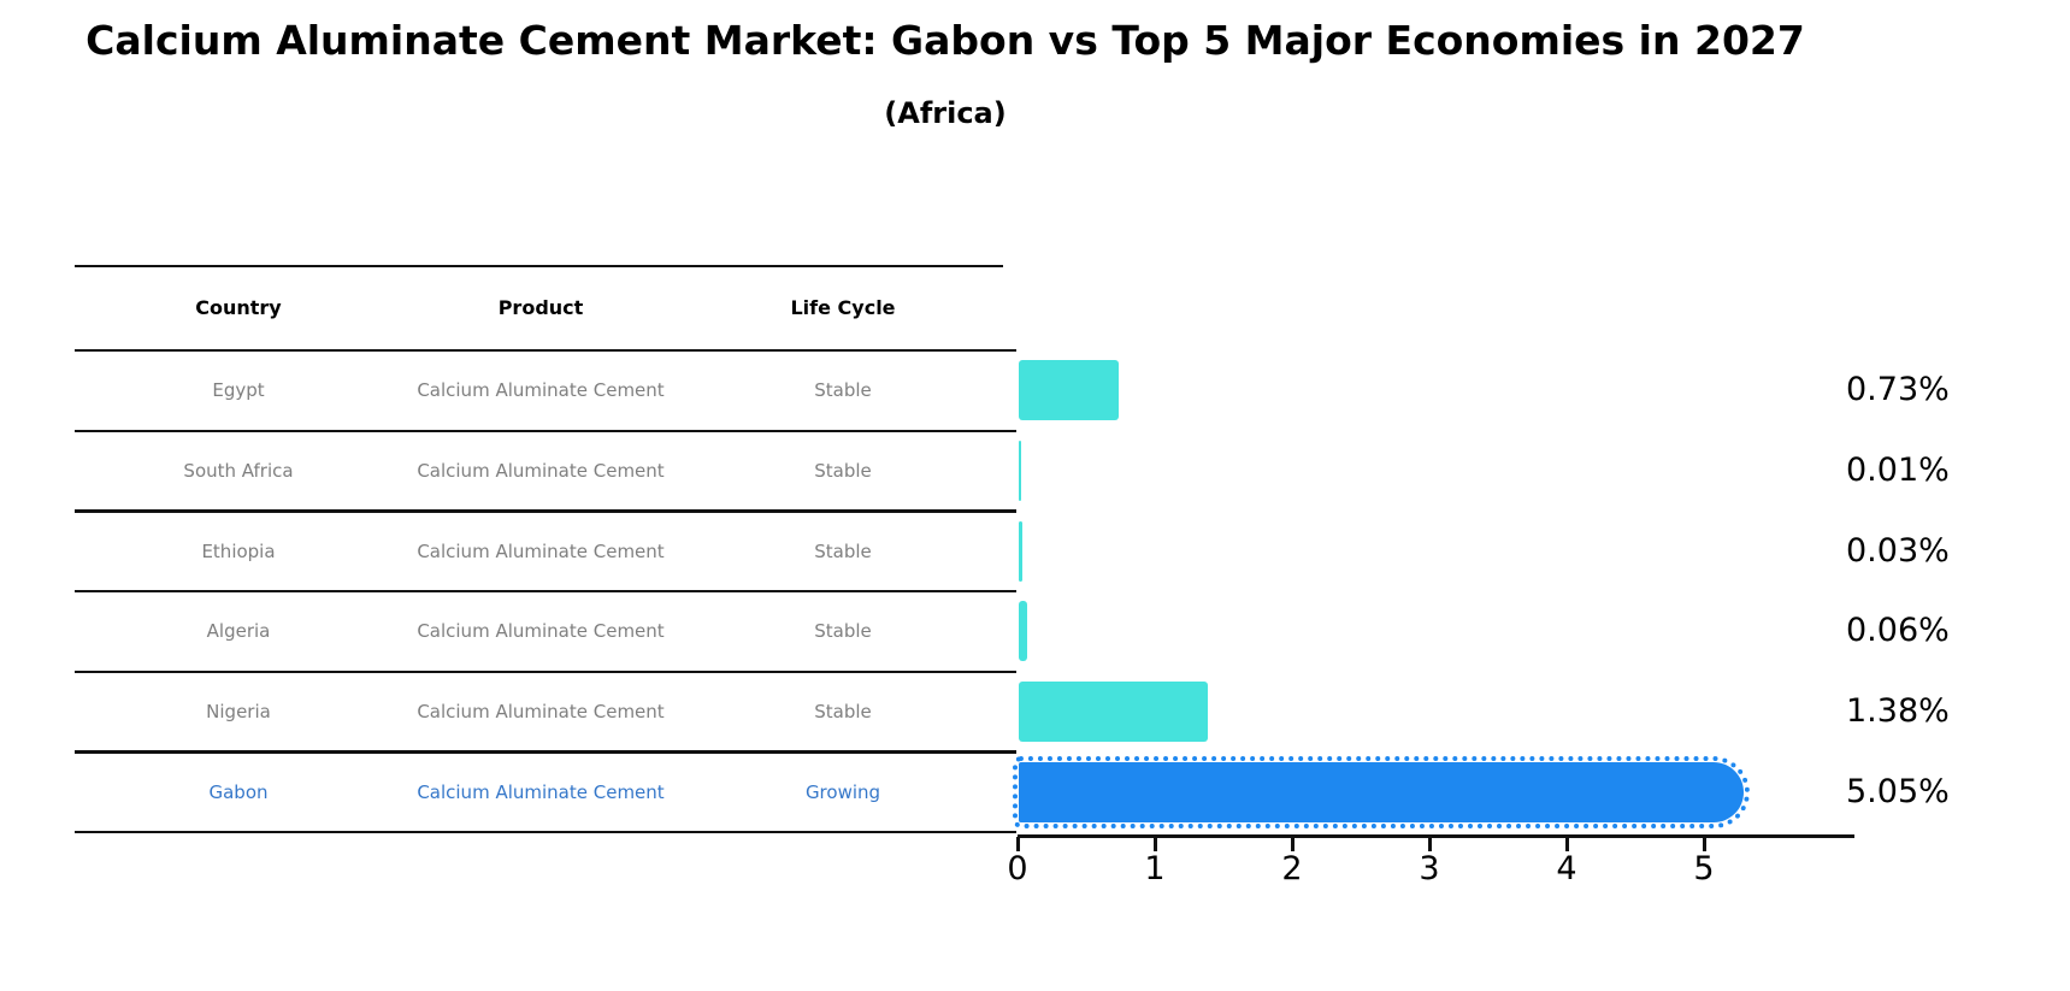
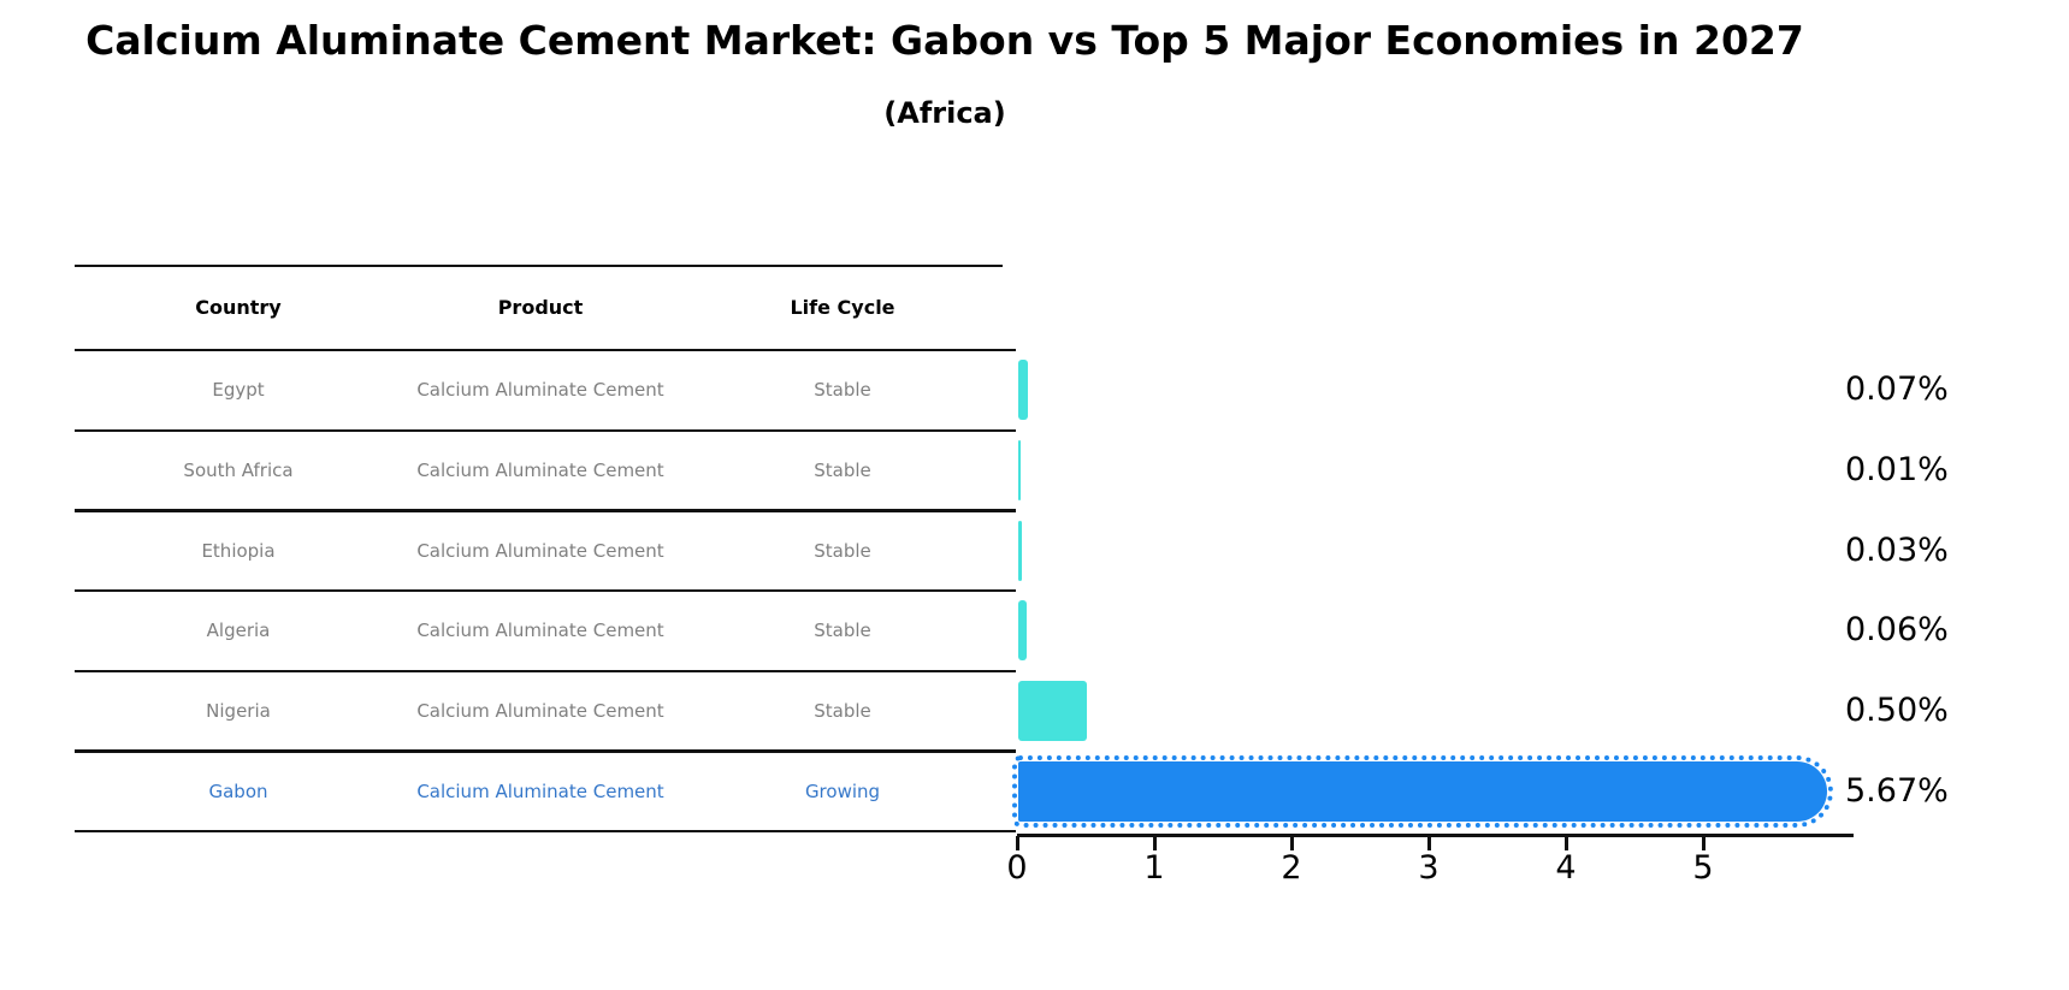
Egypt: 0.73% -> 0.07%
Nigeria: 1.38% -> 0.50%
Gabon: 5.05% -> 5.67%
